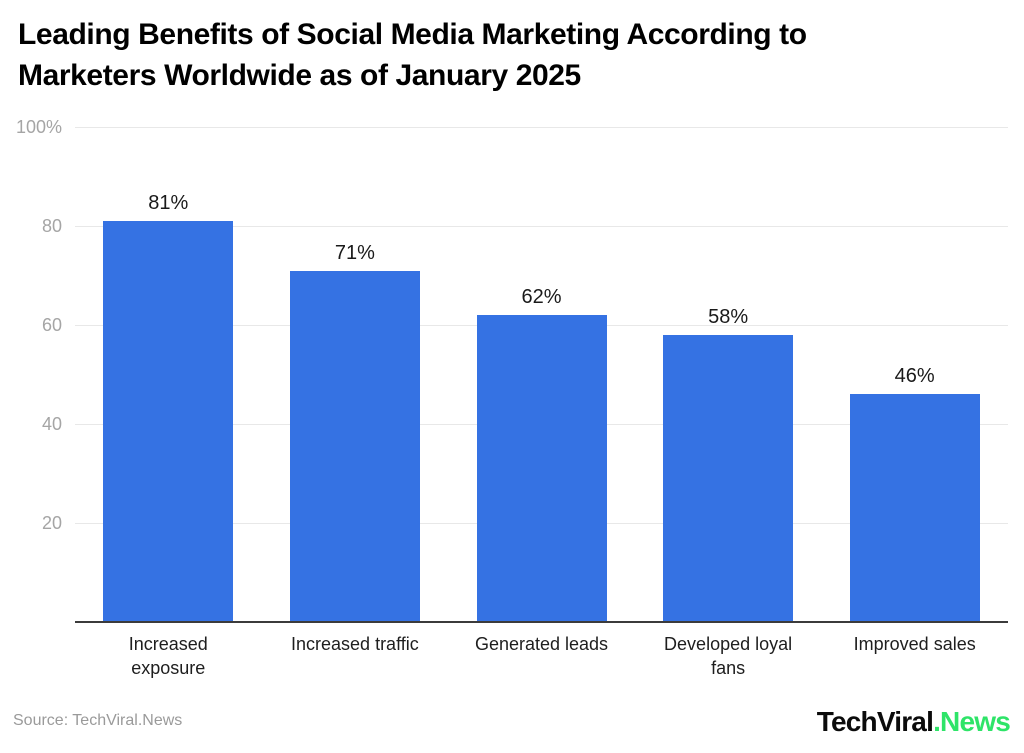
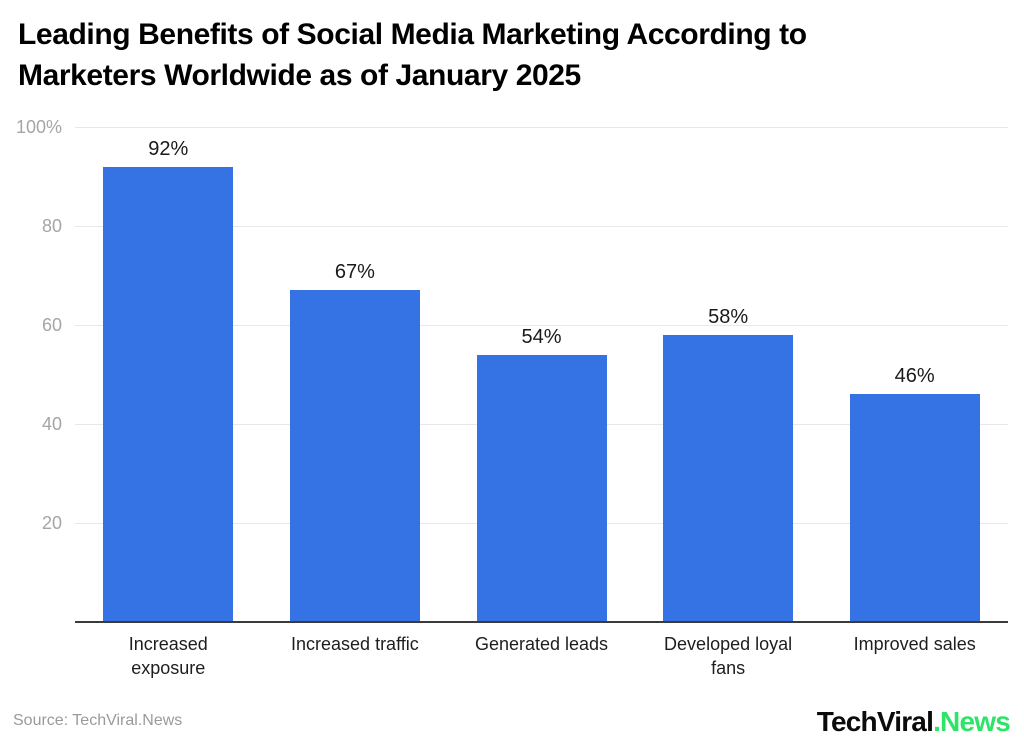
Increased exposure: 81% -> 92%
Increased traffic: 71% -> 67%
Generated leads: 62% -> 54%
